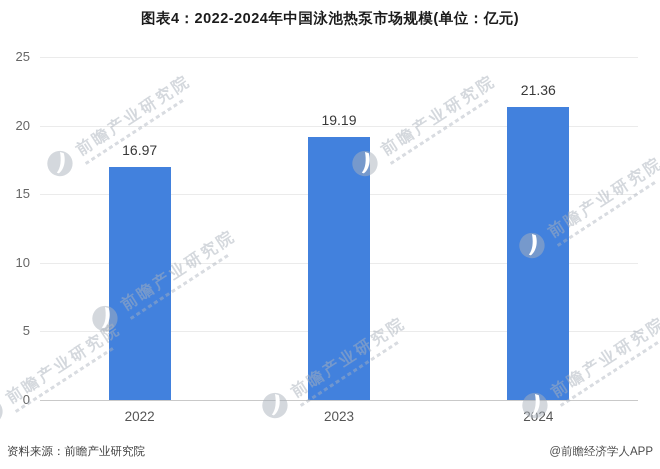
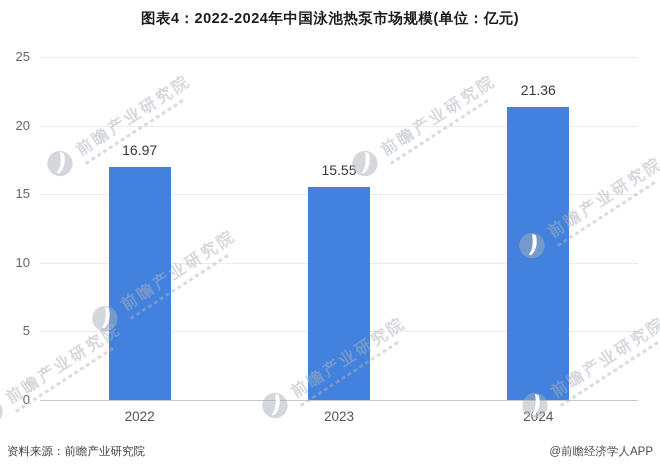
2023: 19.19 -> 15.55
